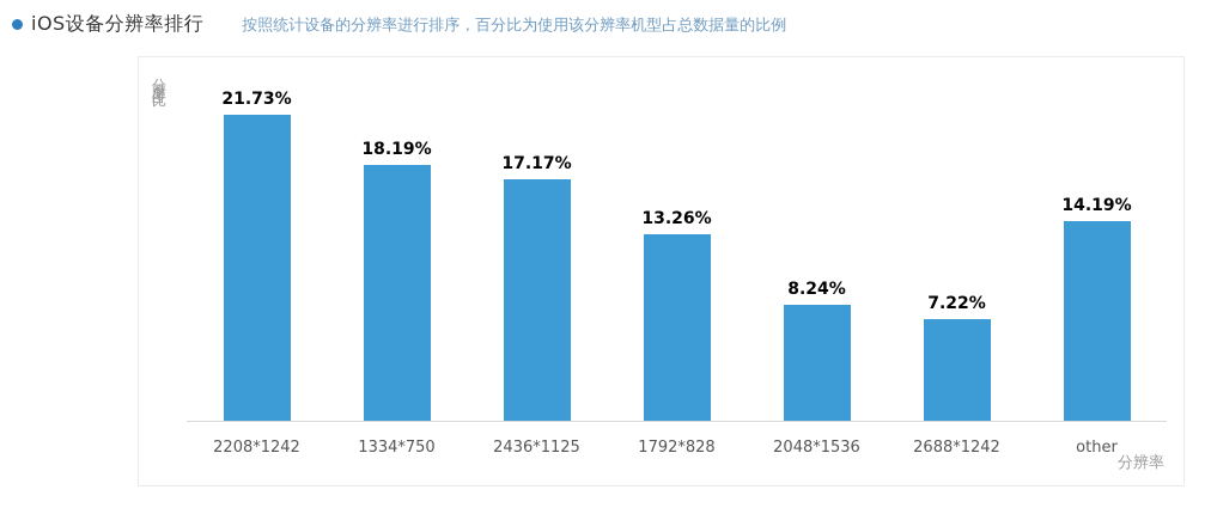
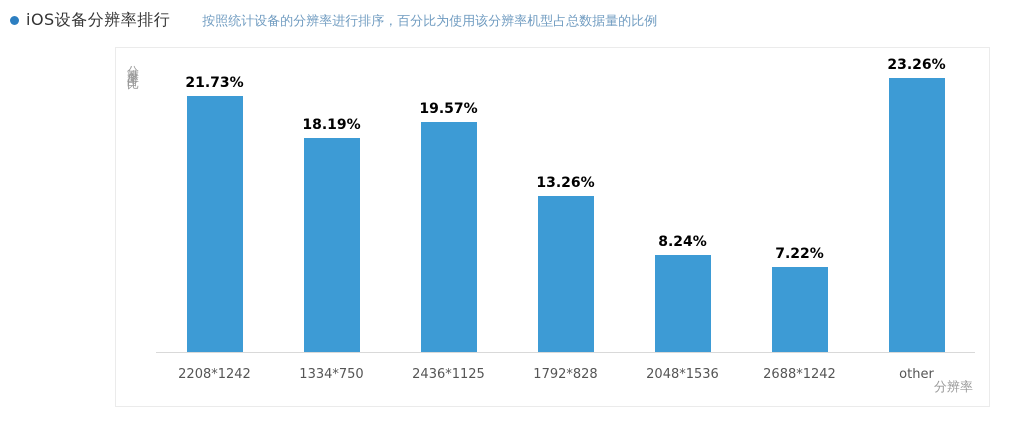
2436*1125: 17.17% -> 19.57%
other: 14.19% -> 23.26%
